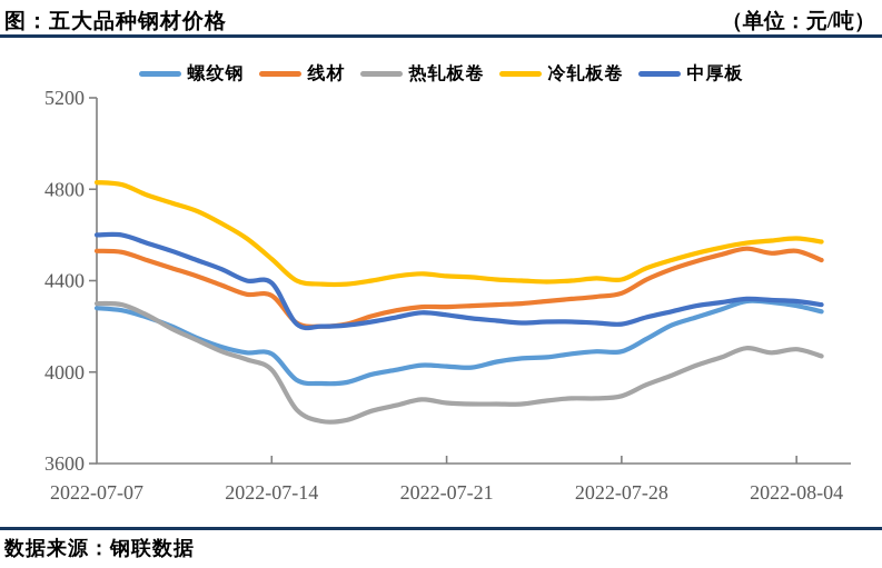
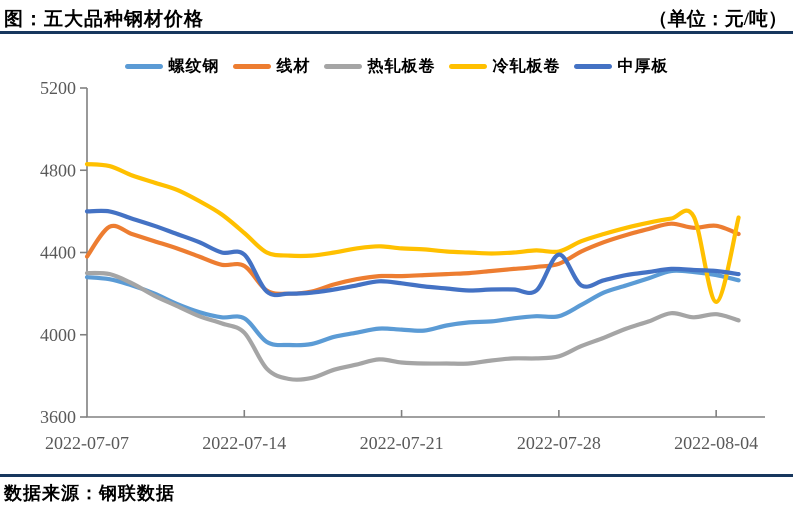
线材/2022-07-07: 4530 -> 4380
中厚板/2022-07-28: 4210 -> 4390
冷轧板卷/2022-08-04: 4580 -> 4160
